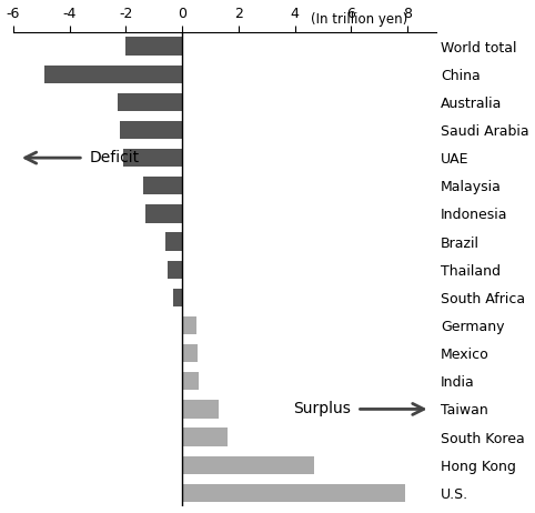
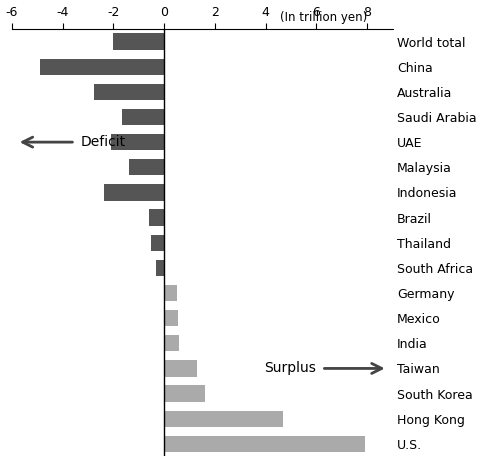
Australia: -2.30 -> -2.75
Saudi Arabia: -2.20 -> -1.65
Indonesia: -1.30 -> -2.35
